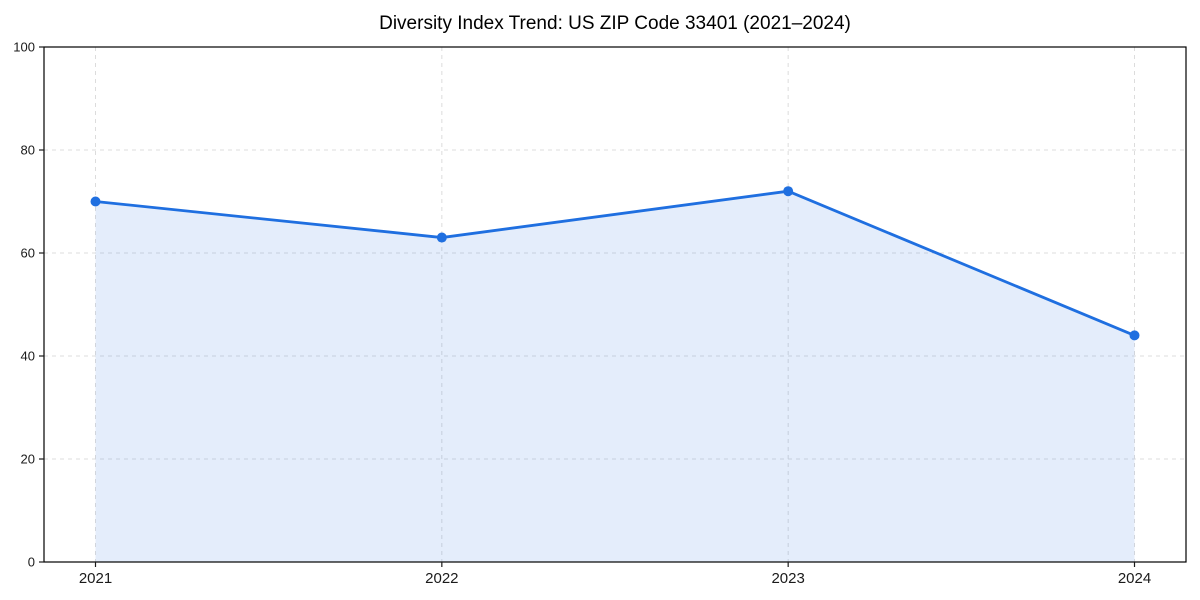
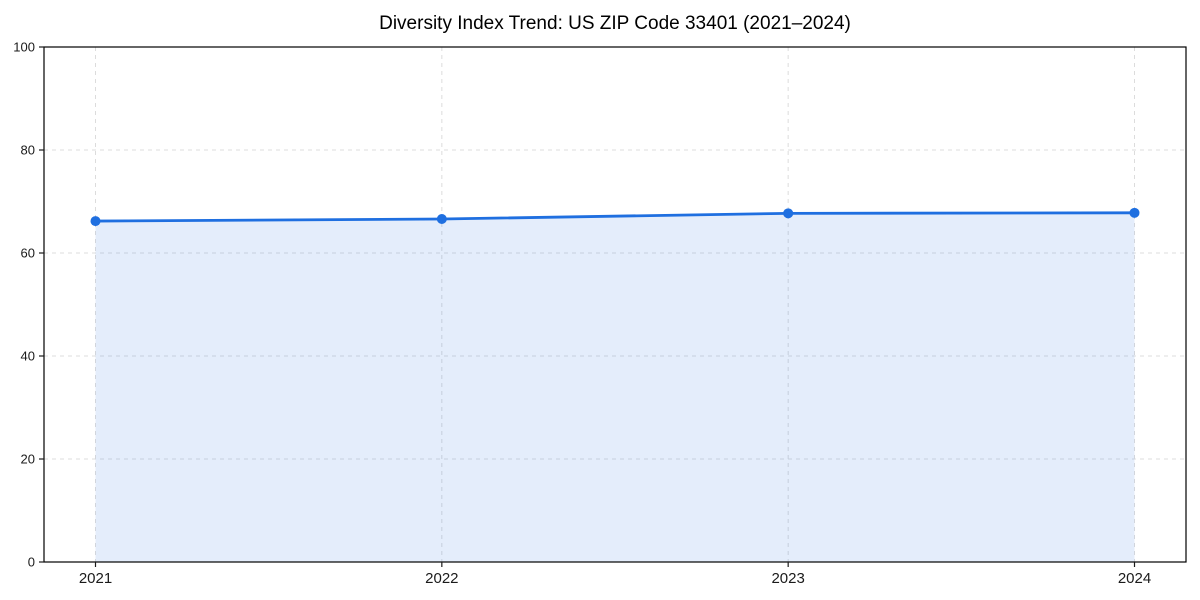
2021: 70 -> 66
2022: 63 -> 67
2023: 72 -> 68
2024: 44 -> 68
